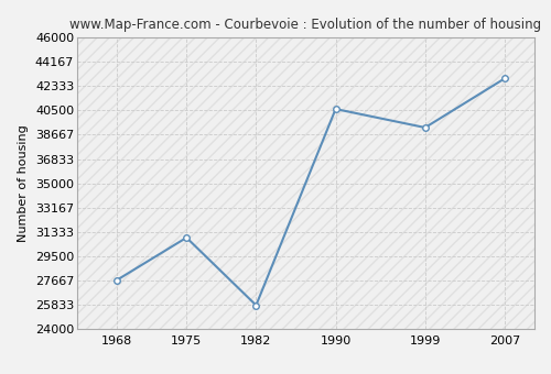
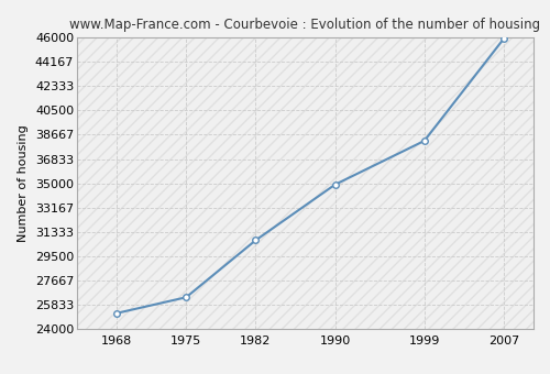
1968: 27700 -> 25200
1975: 30900 -> 26400
1982: 25800 -> 30700
1990: 40600 -> 34900
1999: 39200 -> 38200
2007: 42900 -> 45900
